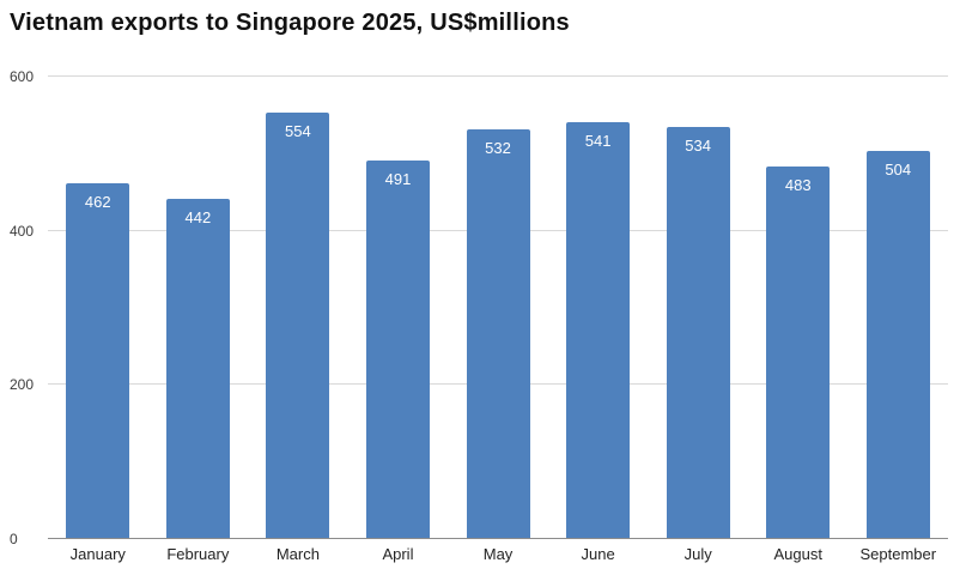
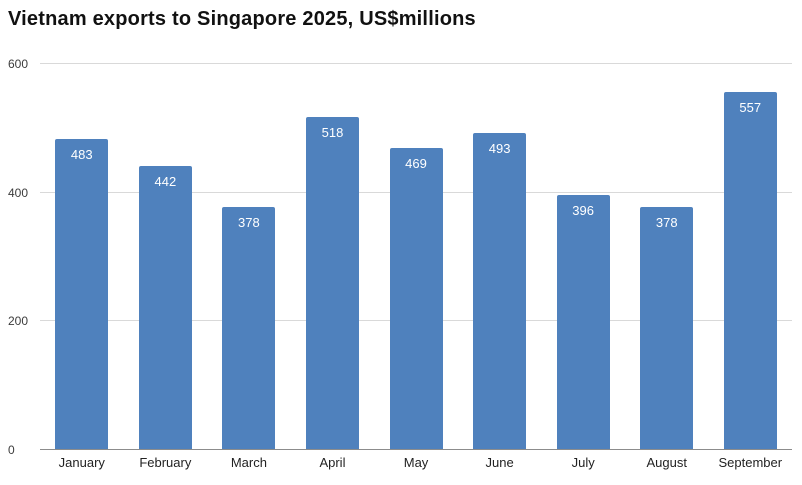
January: 462 -> 483
March: 554 -> 378
April: 491 -> 518
May: 532 -> 469
June: 541 -> 493
July: 534 -> 396
August: 483 -> 378
September: 504 -> 557
